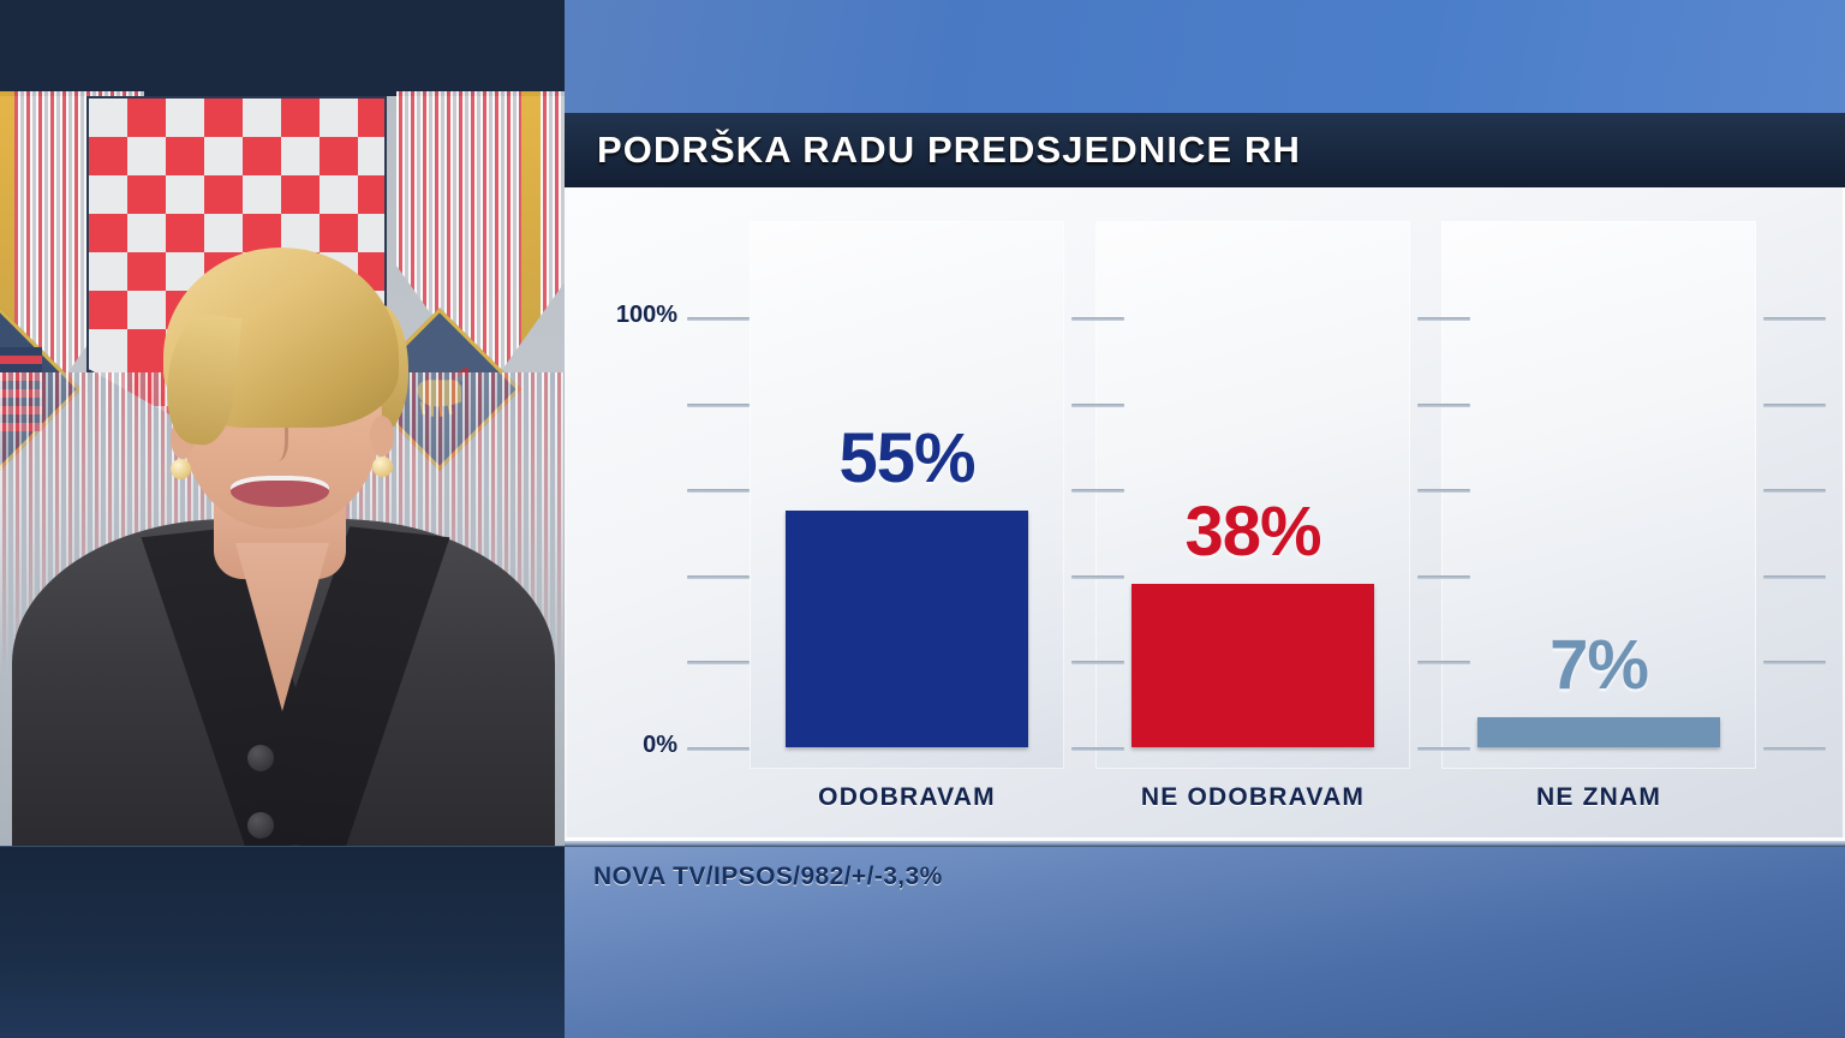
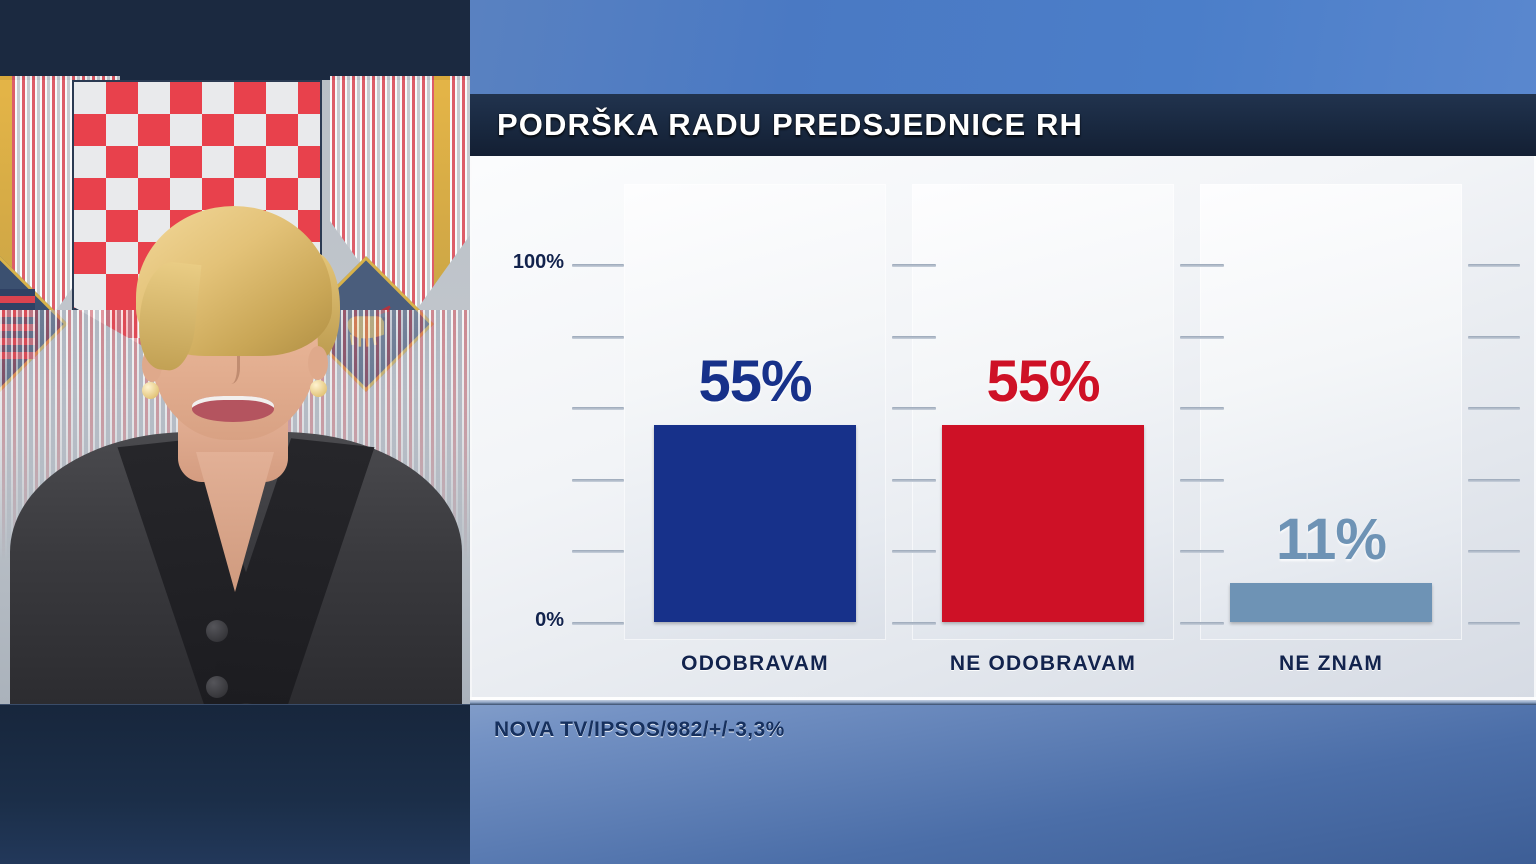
NE ODOBRAVAM: 38% -> 55%
NE ZNAM: 7% -> 11%
